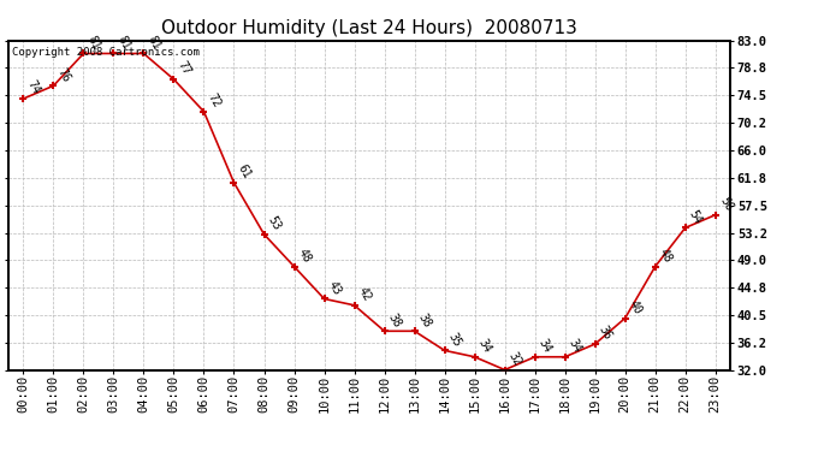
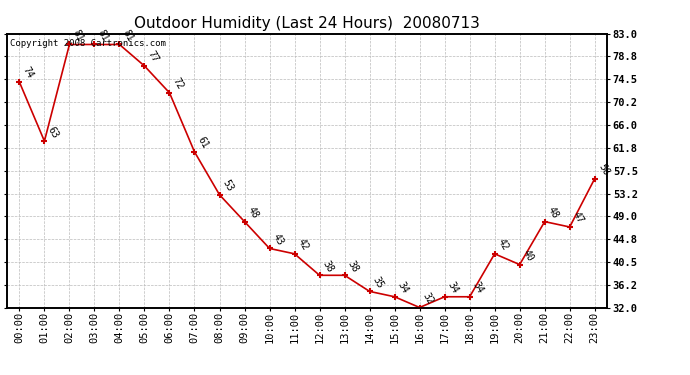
01:00: 76 -> 63
19:00: 36 -> 42
22:00: 54 -> 47
